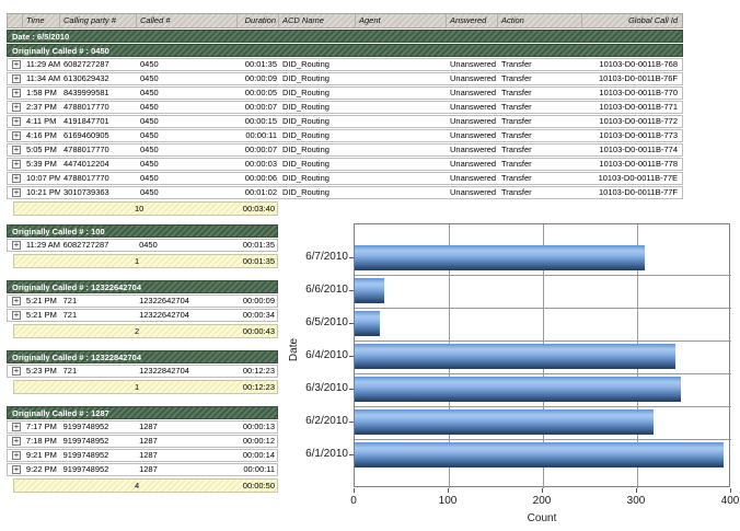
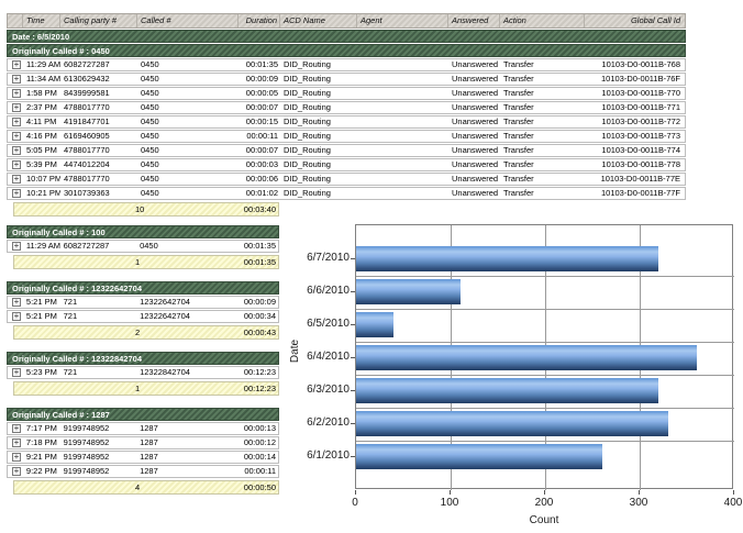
6/7/2010: 310 -> 320
6/6/2010: 30 -> 110
6/5/2010: 30 -> 40
6/4/2010: 340 -> 360
6/3/2010: 350 -> 320
6/2/2010: 320 -> 330
6/1/2010: 390 -> 260
